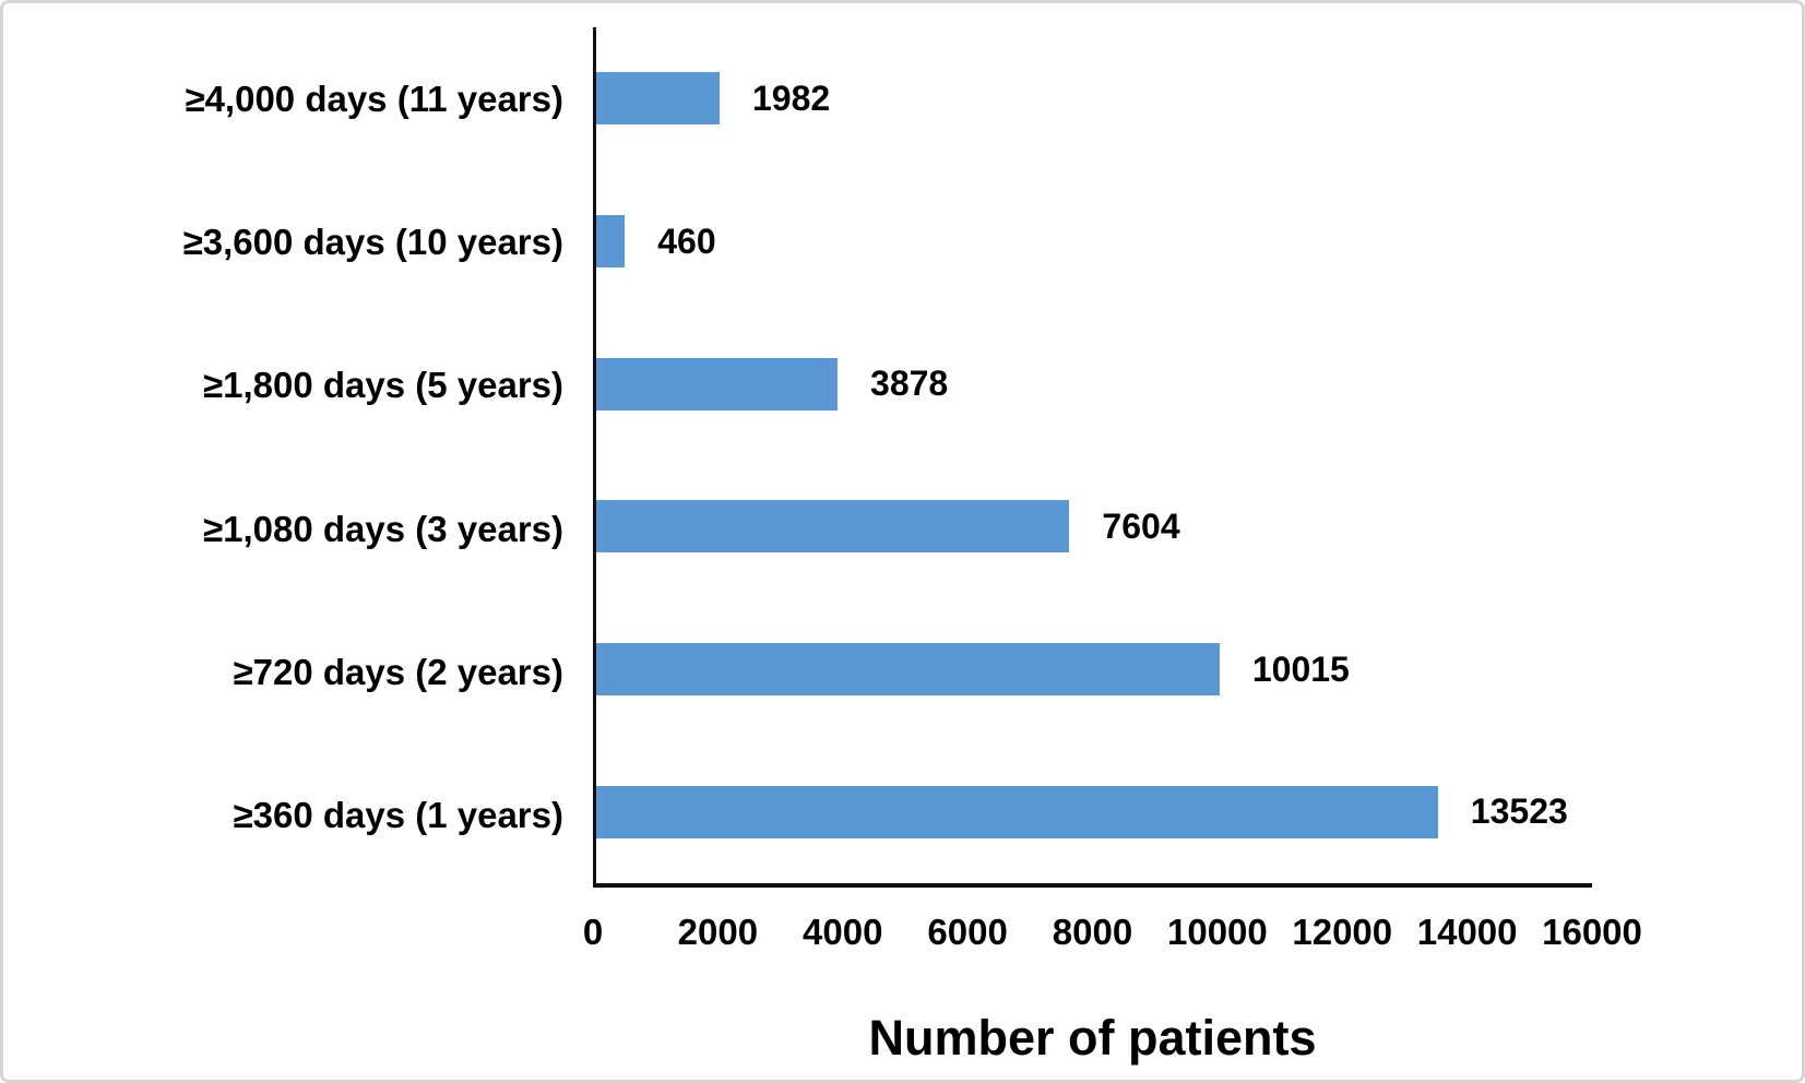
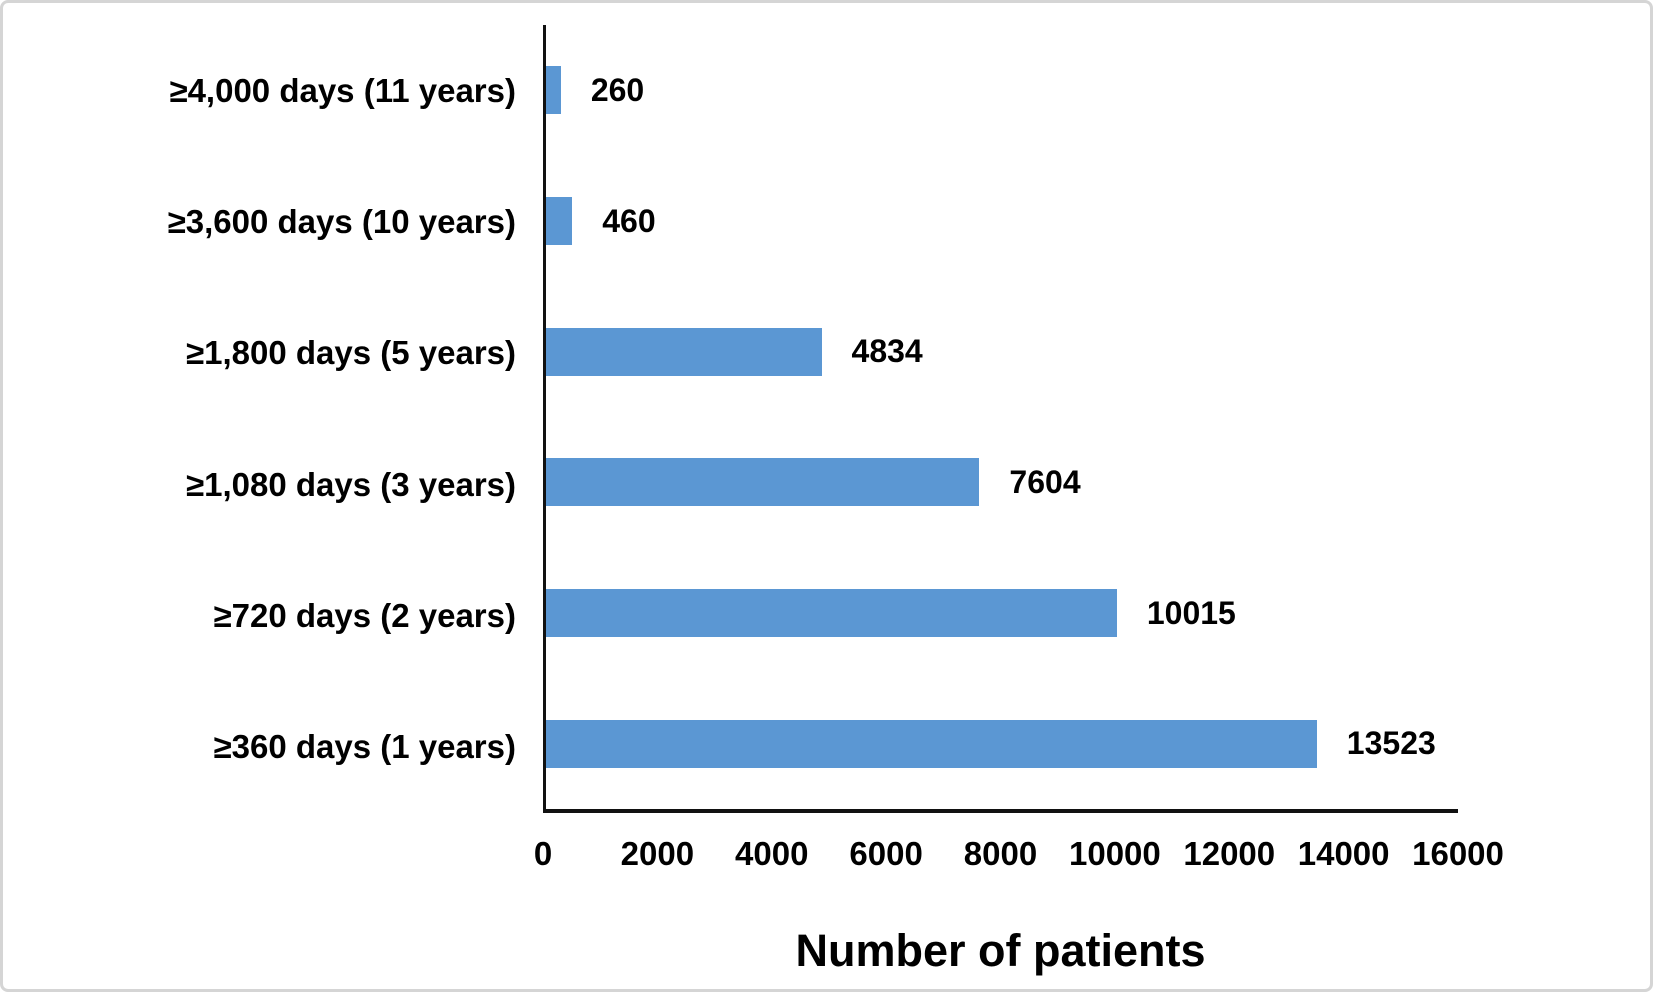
≥4,000 days (11 years): 1982 -> 260
≥1,800 days (5 years): 3878 -> 4834
